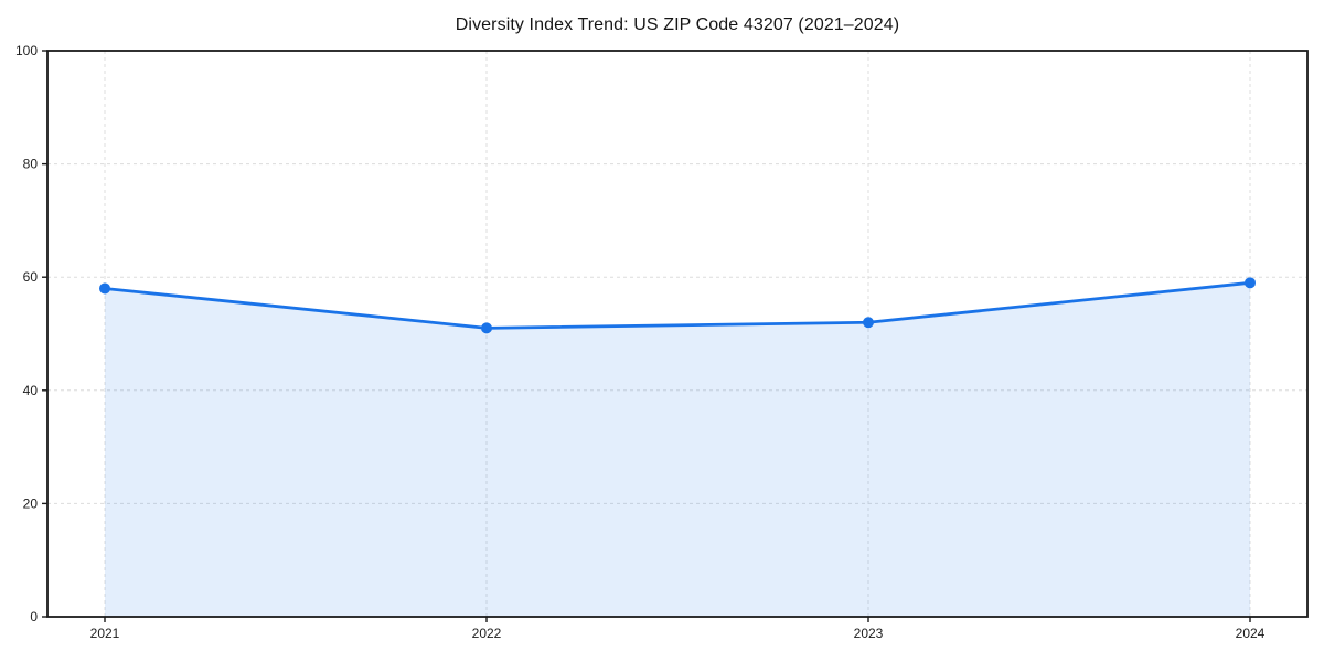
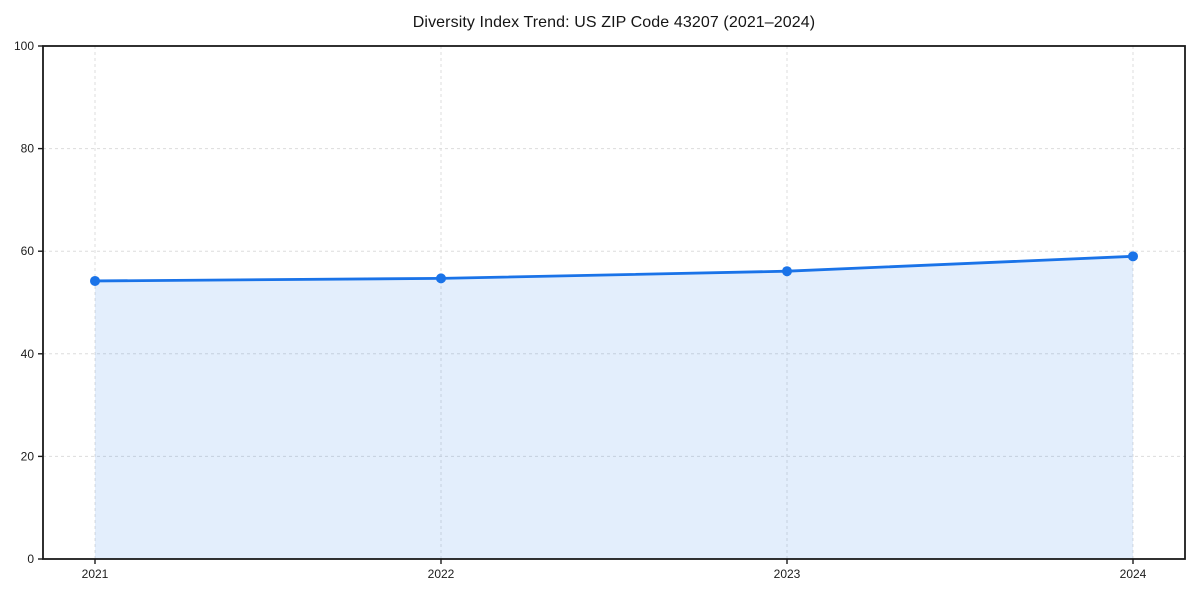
2021: 58 -> 54
2022: 51 -> 55
2023: 52 -> 56
